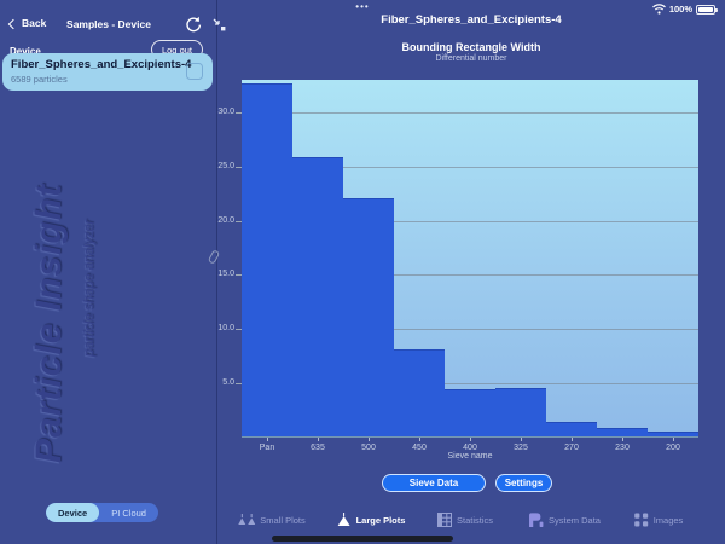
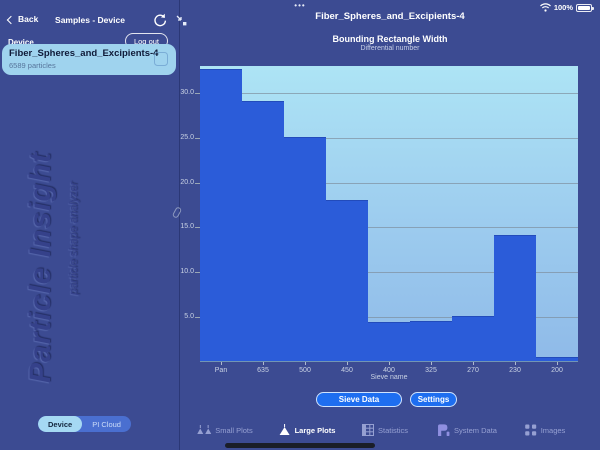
635: 26 -> 29
500: 22 -> 25
450: 8 -> 18
270: 1 -> 5
230: 1 -> 14
